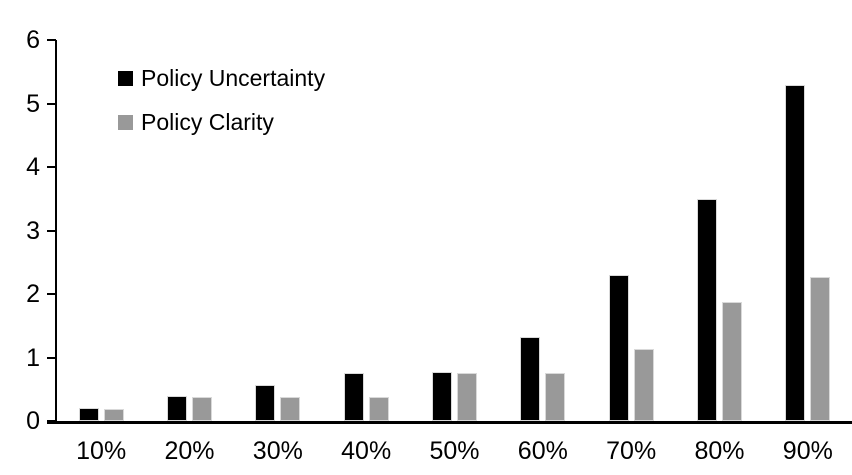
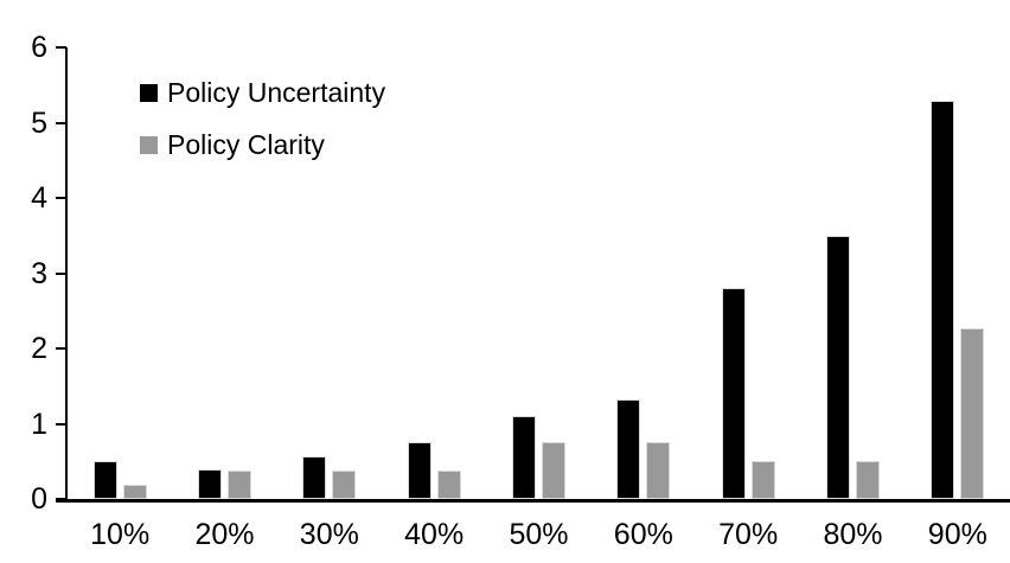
Policy Uncertainty/10%: 0.2 -> 0.5
Policy Uncertainty/50%: 0.8 -> 1.1
Policy Uncertainty/70%: 2.3 -> 2.8
Policy Clarity/70%: 1.1 -> 0.5
Policy Clarity/80%: 1.9 -> 0.5
